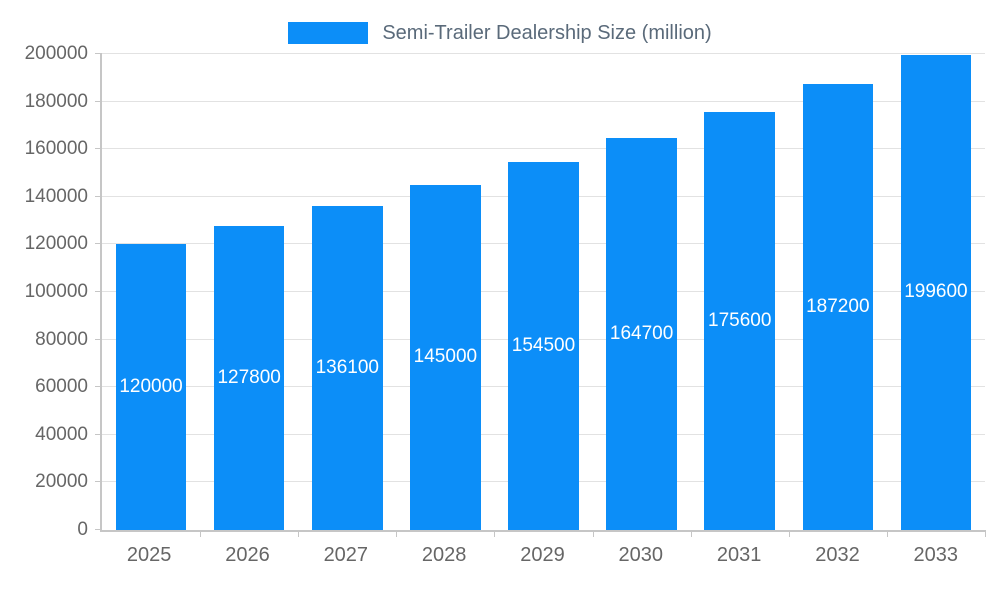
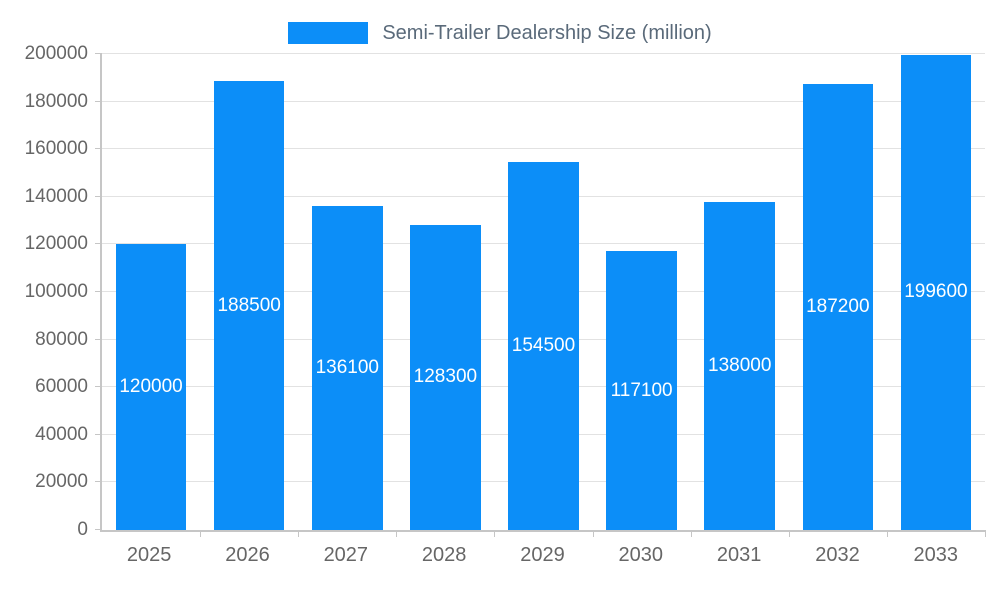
2026: 127800 -> 188500
2028: 145000 -> 128300
2030: 164700 -> 117100
2031: 175600 -> 138000
